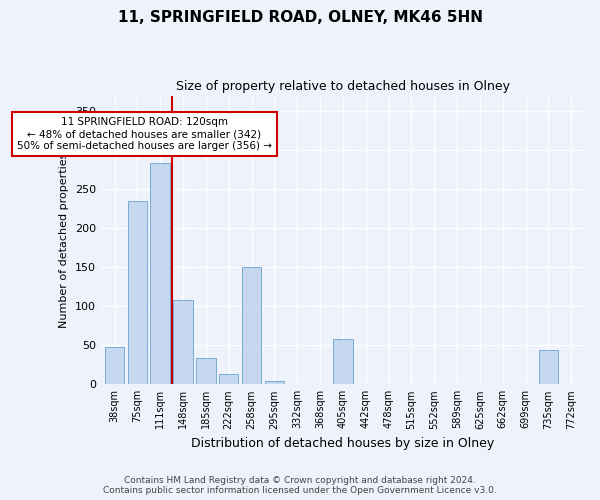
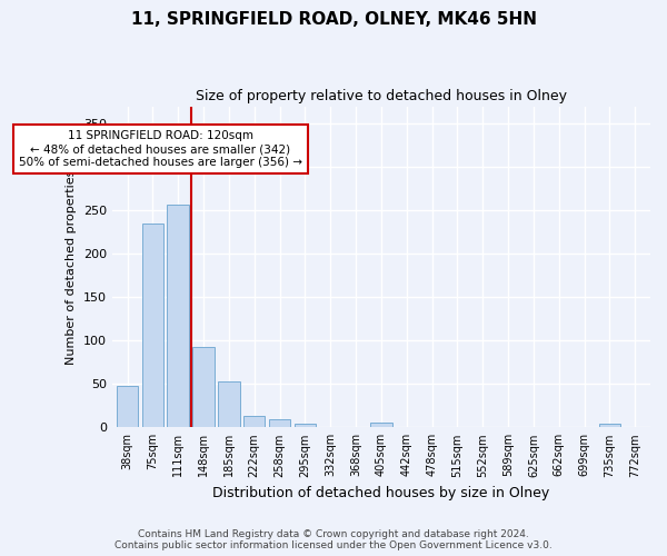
111sqm: 284 -> 257
148sqm: 108 -> 93
185sqm: 34 -> 53
258sqm: 150 -> 9
405sqm: 58 -> 5
735sqm: 44 -> 4
